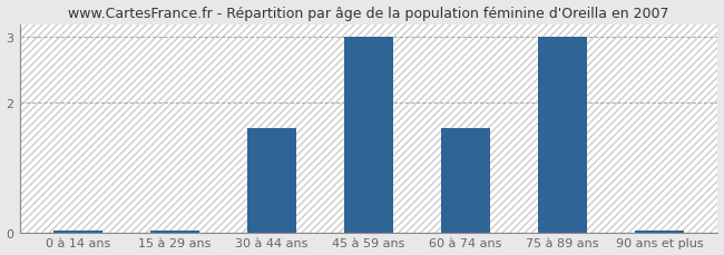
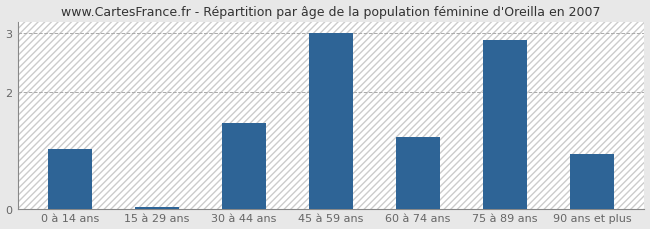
0 à 14 ans: 0.03 -> 1.02
30 à 44 ans: 1.60 -> 1.46
60 à 74 ans: 1.60 -> 1.22
75 à 89 ans: 3.00 -> 2.88
90 ans et plus: 0.03 -> 0.94
